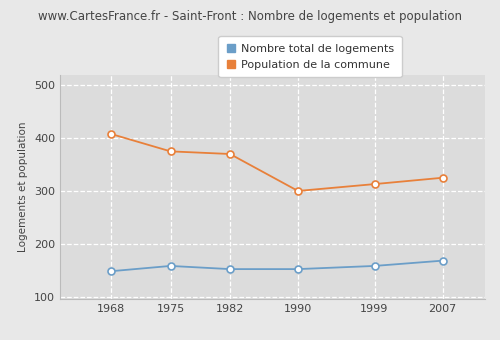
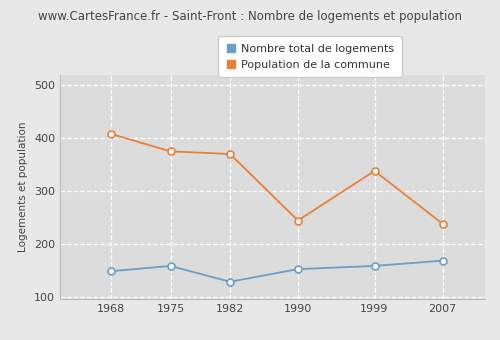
Nombre total de logements/1982: 152 -> 128
Population de la commune/1990: 300 -> 244
Population de la commune/1999: 313 -> 338
Population de la commune/2007: 325 -> 238
